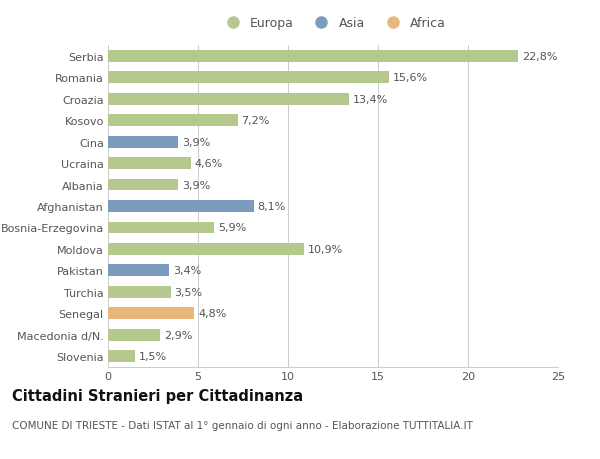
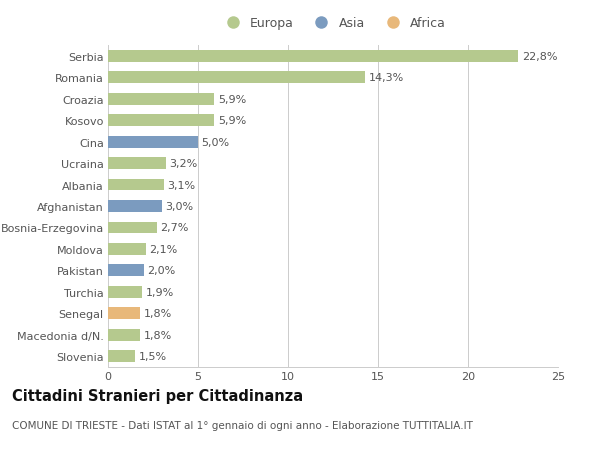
Romania: 15,6% -> 14,3%
Croazia: 13,4% -> 5,9%
Kosovo: 7,2% -> 5,9%
Cina: 3,9% -> 5,0%
Ucraina: 4,6% -> 3,2%
Albania: 3,9% -> 3,1%
Afghanistan: 8,1% -> 3,0%
Bosnia-Erzegovina: 5,9% -> 2,7%
Moldova: 10,9% -> 2,1%
Pakistan: 3,4% -> 2,0%
Turchia: 3,5% -> 1,9%
Senegal: 4,8% -> 1,8%
Macedonia d/N.: 2,9% -> 1,8%
